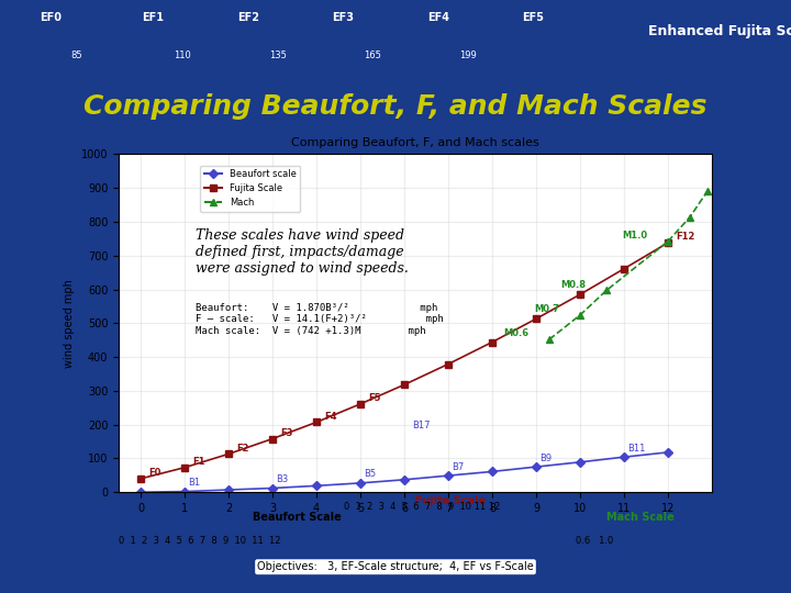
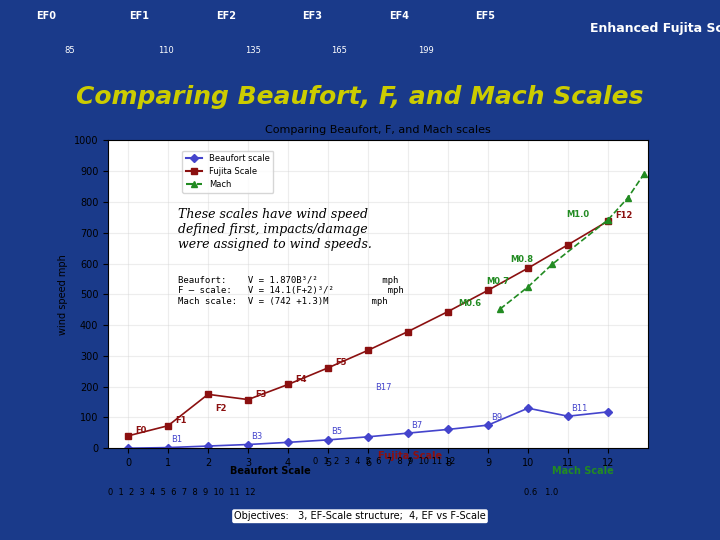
Fujita Scale/2: 113 -> 175
Beaufort scale/10: 89 -> 130
